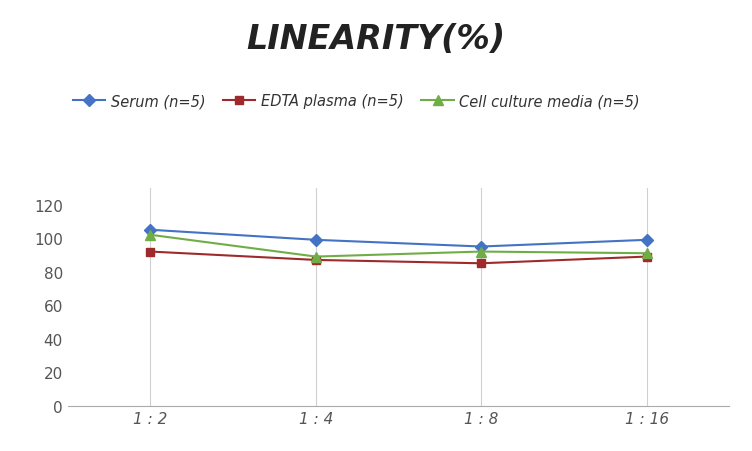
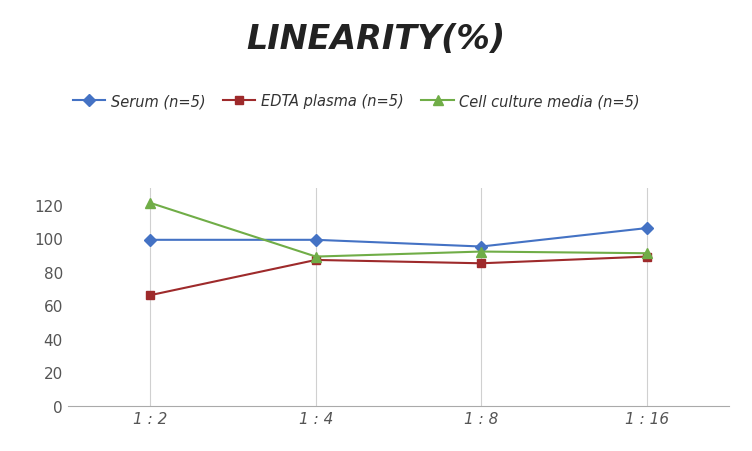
Serum (n=5)/1 : 2: 105 -> 99
EDTA plasma (n=5)/1 : 2: 92 -> 66
Cell culture media (n=5)/1 : 2: 102 -> 121
Serum (n=5)/1 : 16: 99 -> 106
